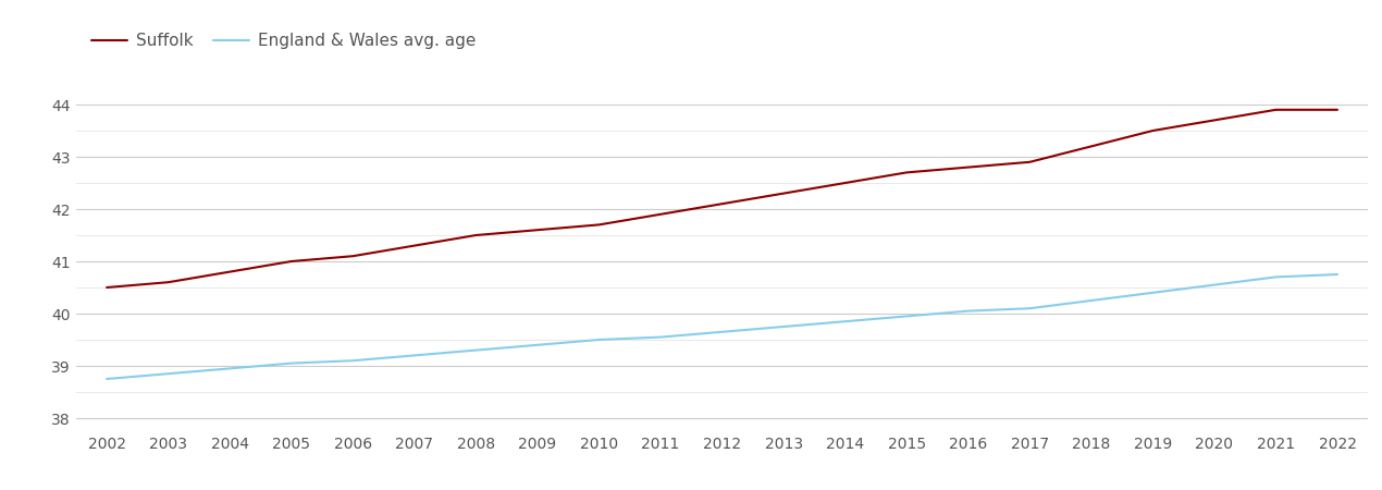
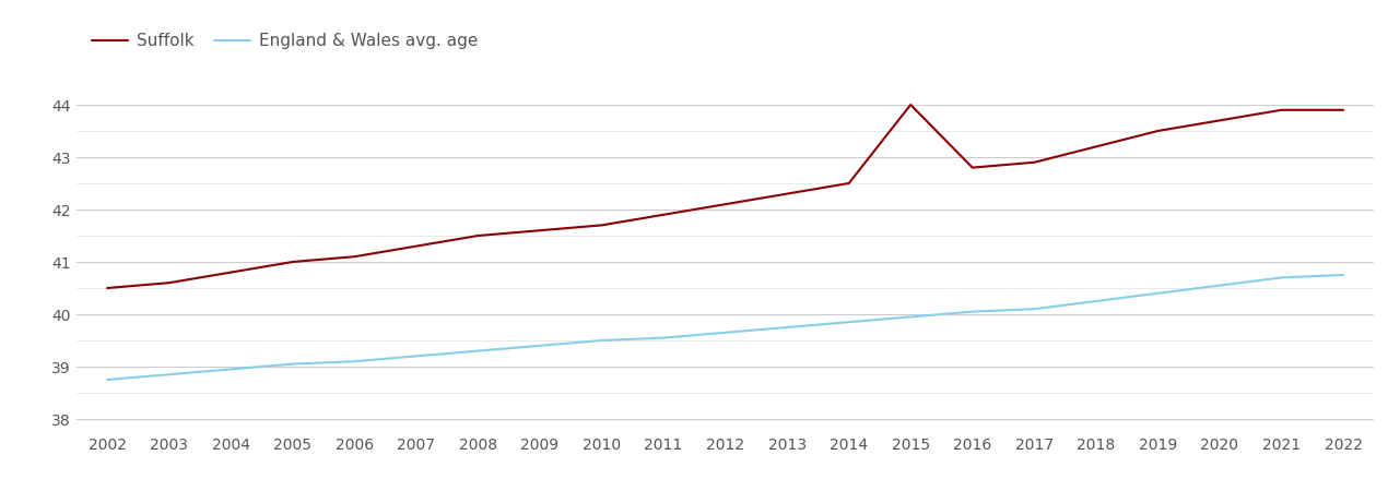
Suffolk/2015: 42.7 -> 44.0
